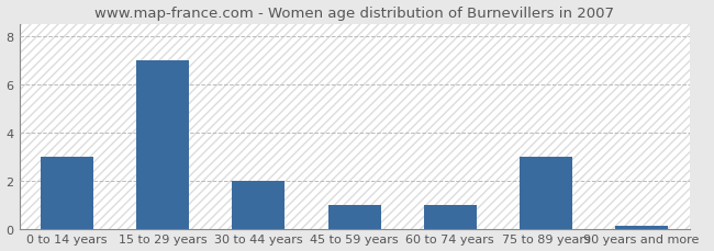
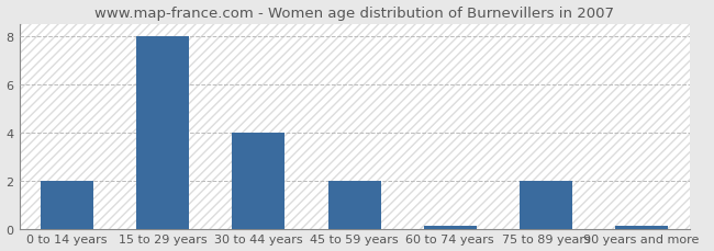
0 to 14 years: 3.00 -> 2.00
15 to 29 years: 7.00 -> 8.00
30 to 44 years: 2.00 -> 4.00
45 to 59 years: 1.00 -> 2.00
60 to 74 years: 1.00 -> 0.12
75 to 89 years: 3.00 -> 2.00
